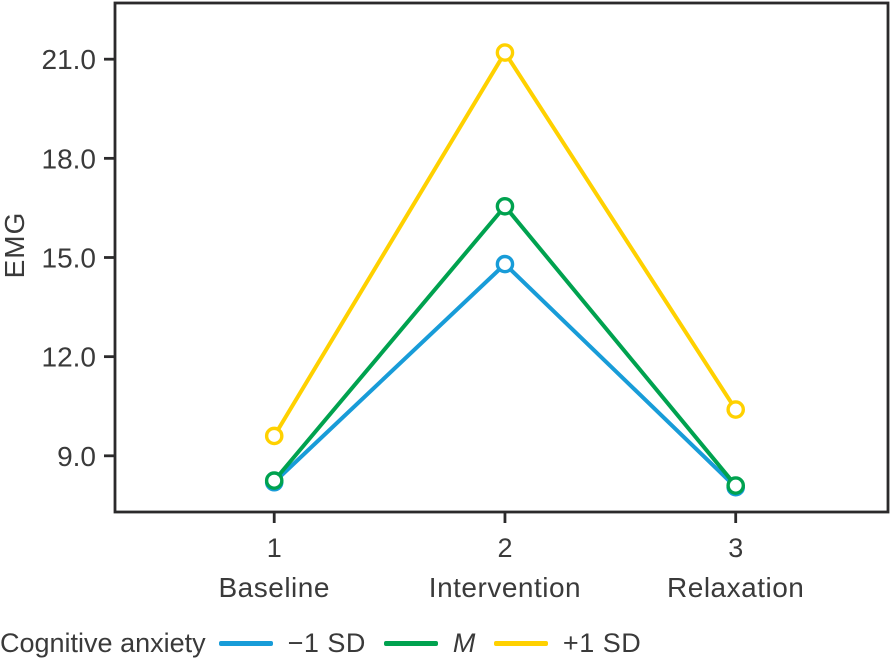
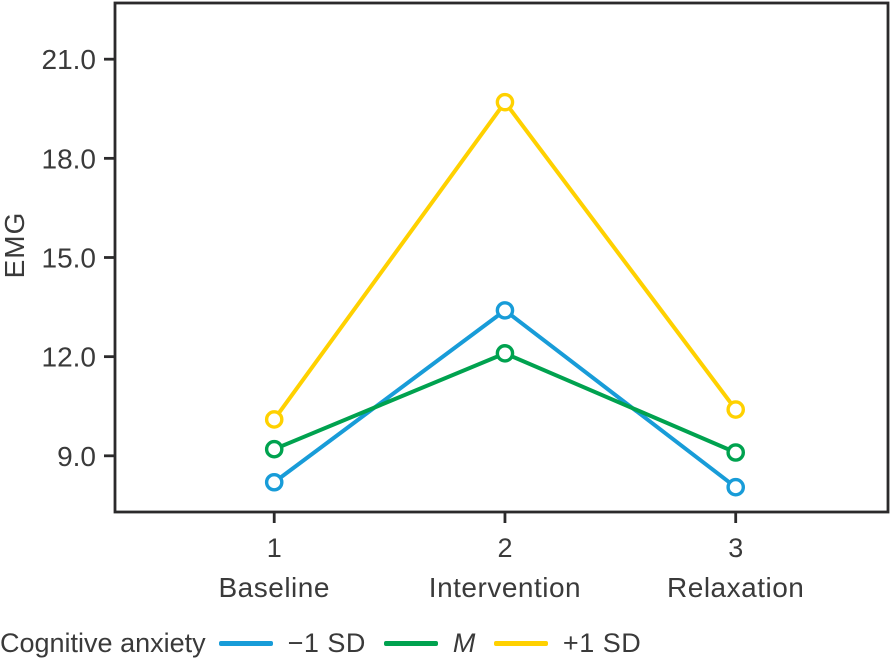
M/Baseline: 8.2 -> 9.2
+1 SD/Baseline: 9.6 -> 10.1
−1 SD/Intervention: 14.8 -> 13.4
M/Intervention: 16.6 -> 12.1
+1 SD/Intervention: 21.2 -> 19.7
M/Relaxation: 8.1 -> 9.1
